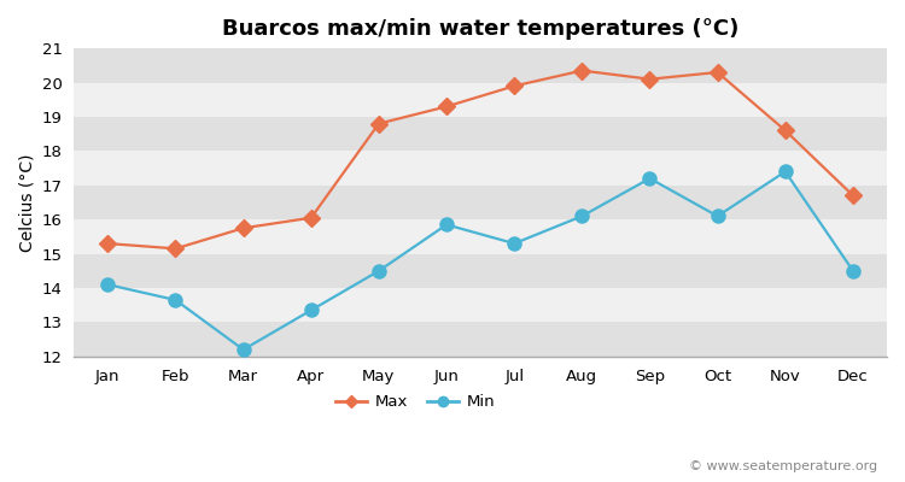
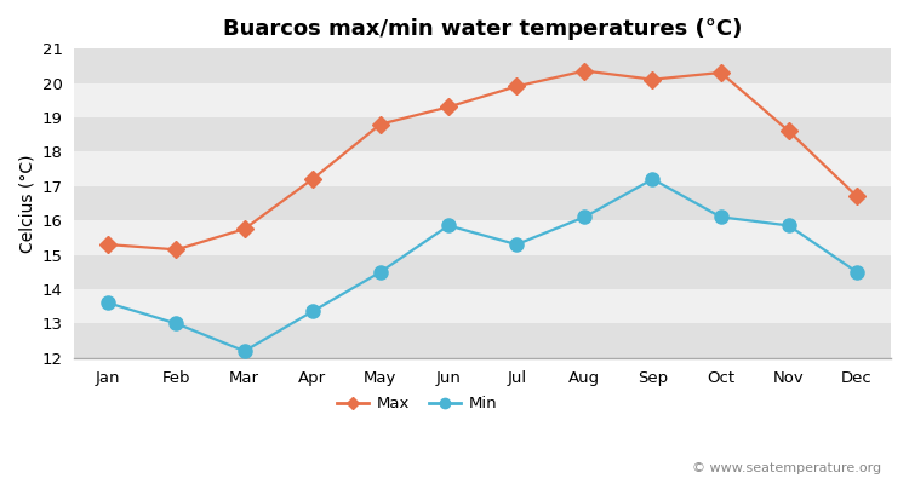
Min/Jan: 14.10 -> 13.60
Min/Feb: 13.65 -> 13.00
Max/Apr: 16.05 -> 17.20
Min/Nov: 17.40 -> 15.85
